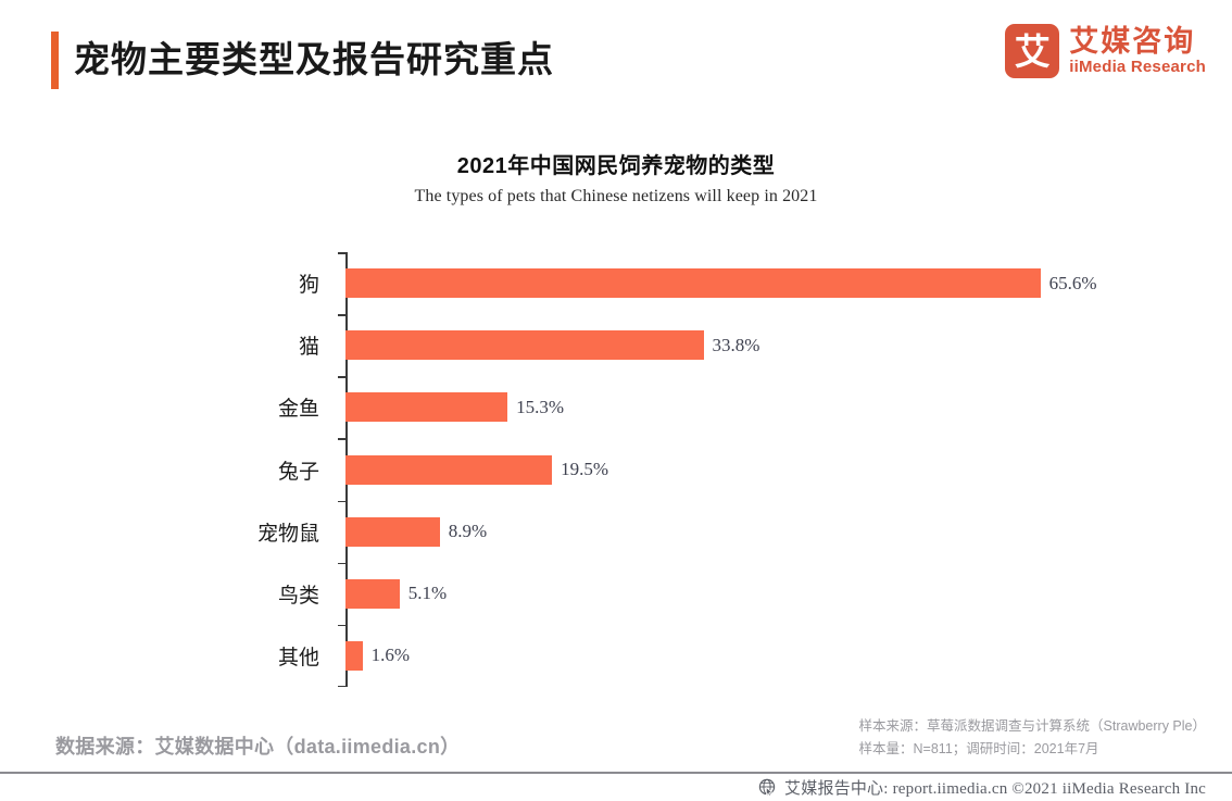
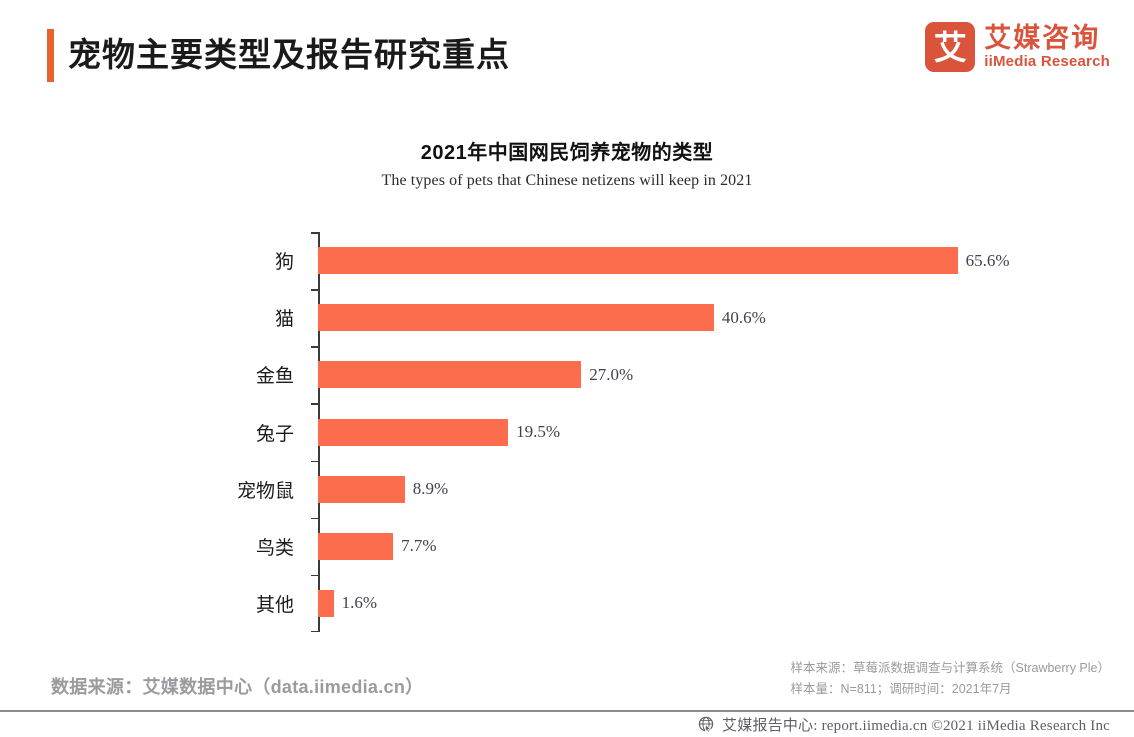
猫: 33.8% -> 40.6%
金鱼: 15.3% -> 27.0%
鸟类: 5.1% -> 7.7%
